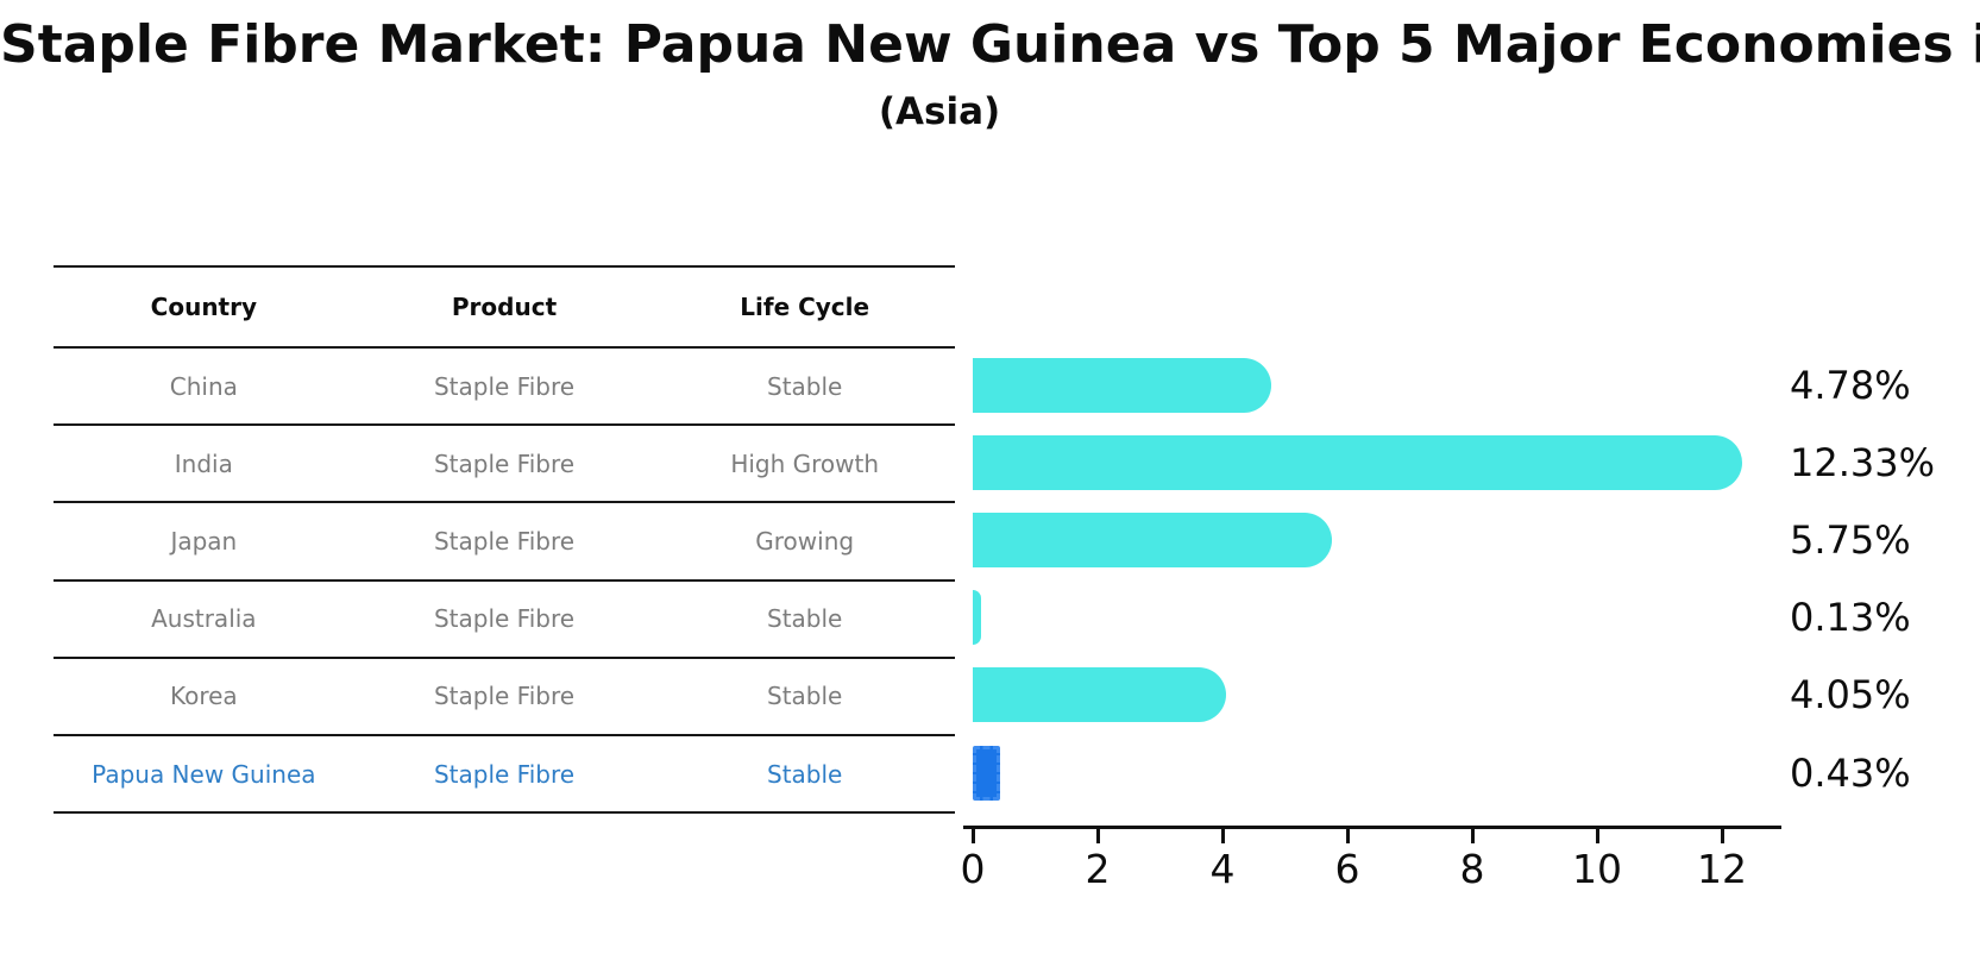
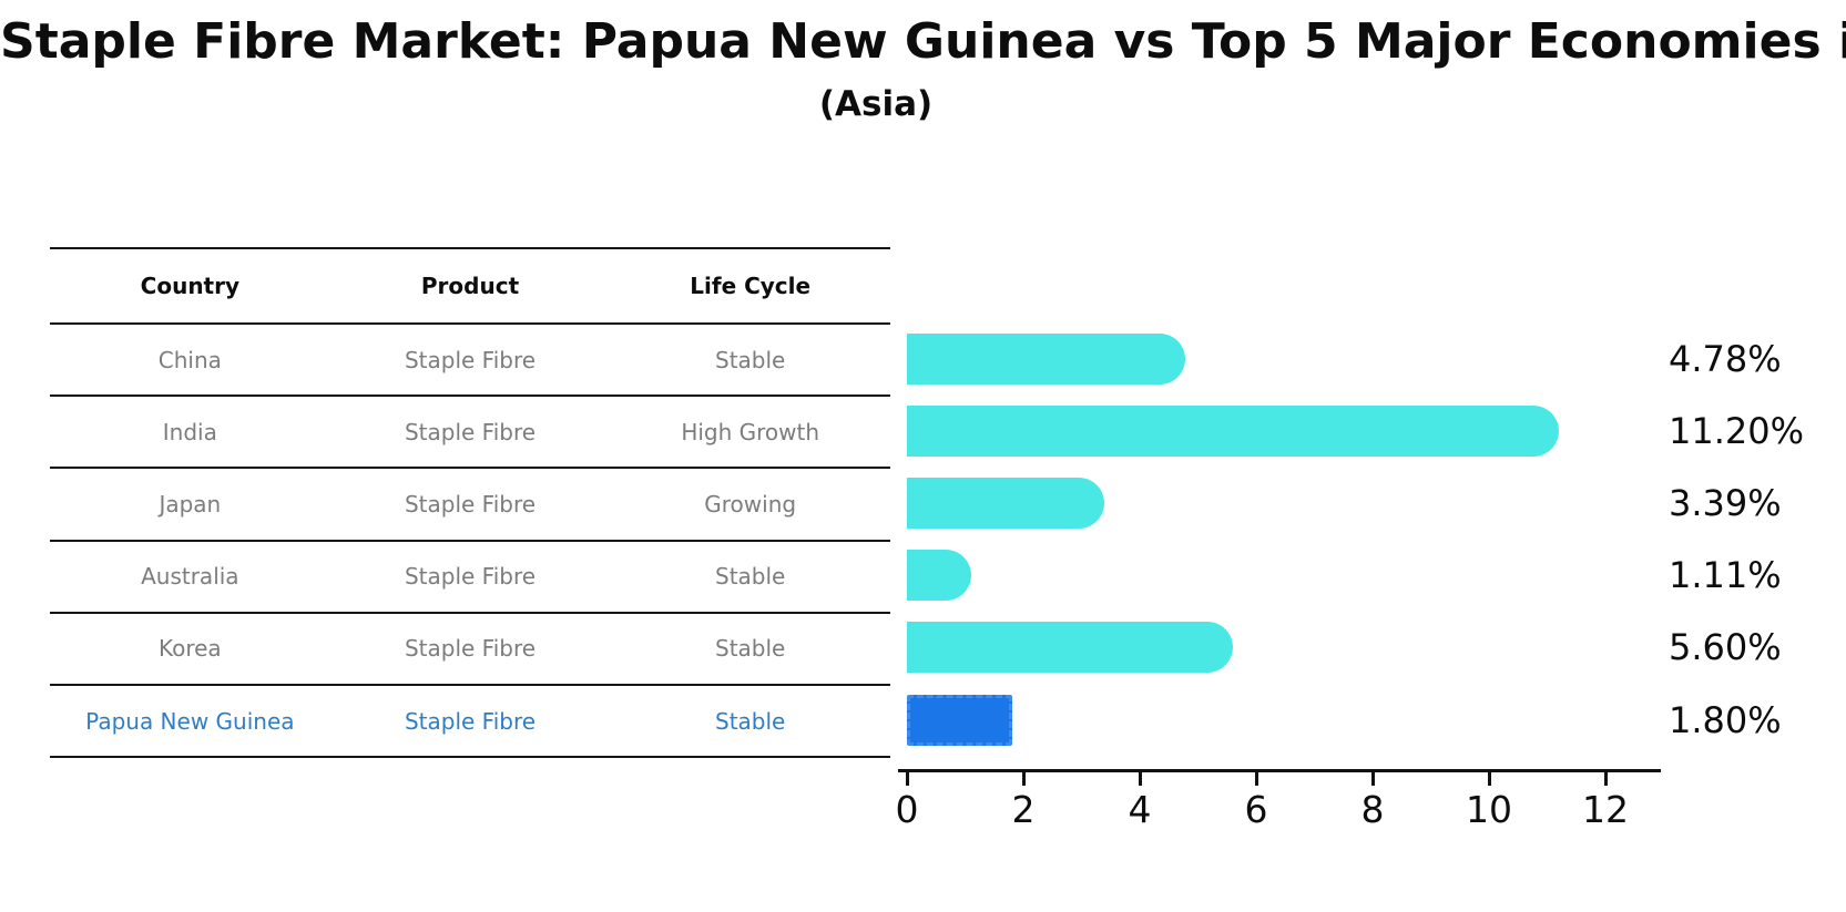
India: 12.33% -> 11.20%
Japan: 5.75% -> 3.39%
Australia: 0.13% -> 1.11%
Korea: 4.05% -> 5.60%
Papua New Guinea: 0.43% -> 1.80%
